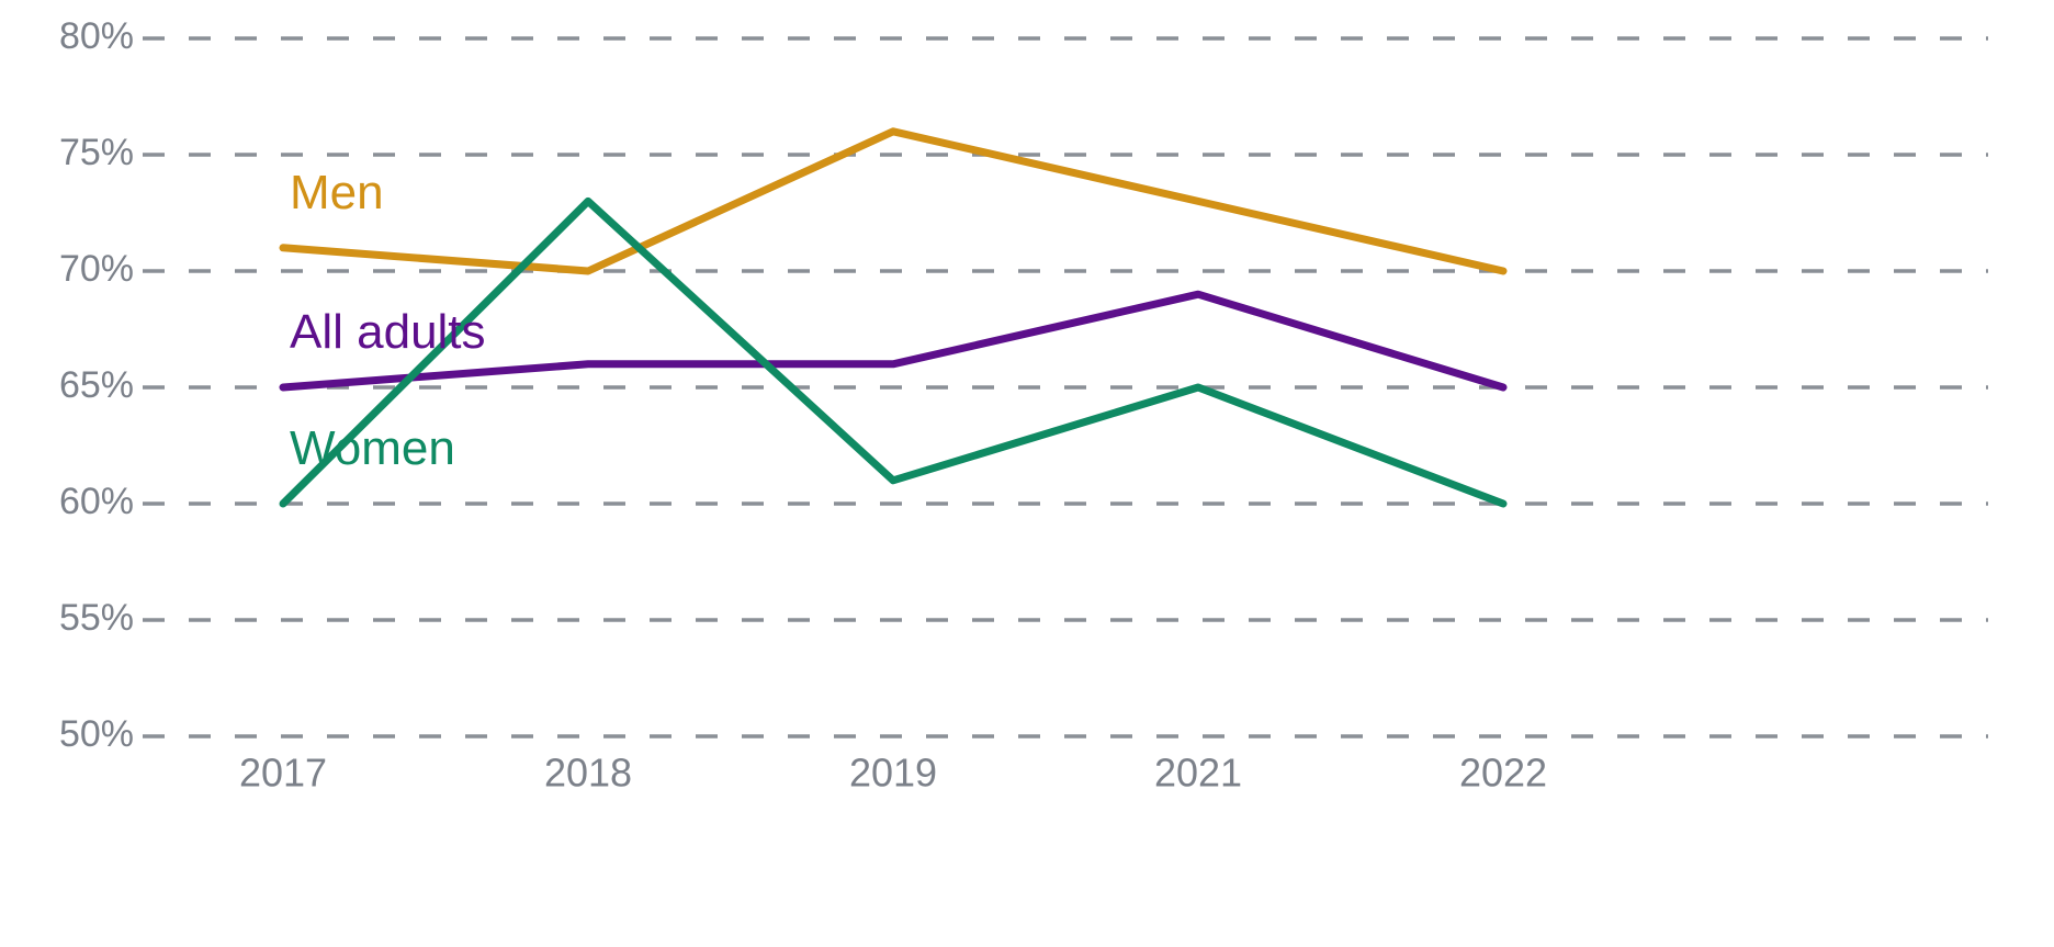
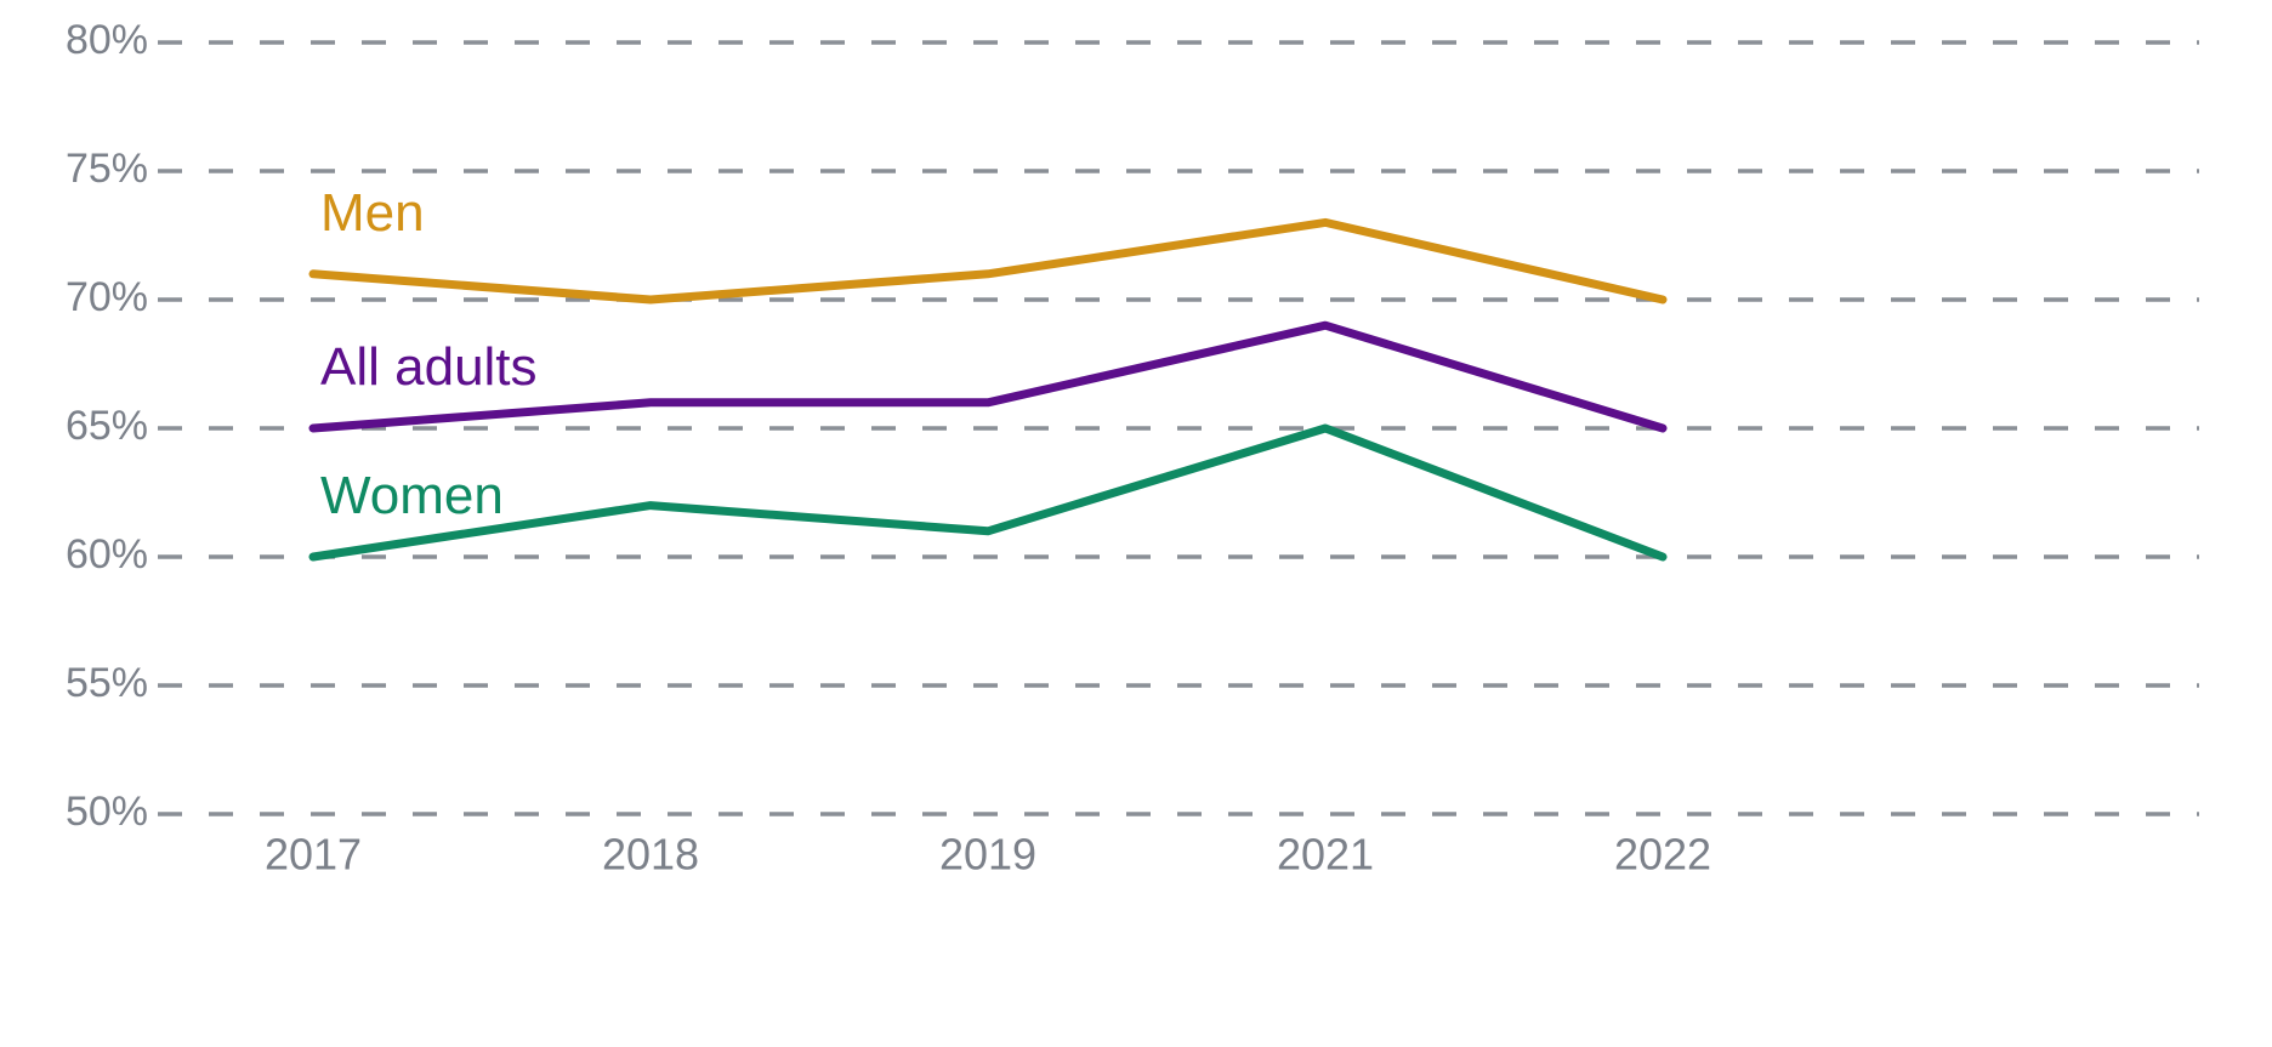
Women/2018: 73% -> 62%
Men/2019: 76% -> 71%
